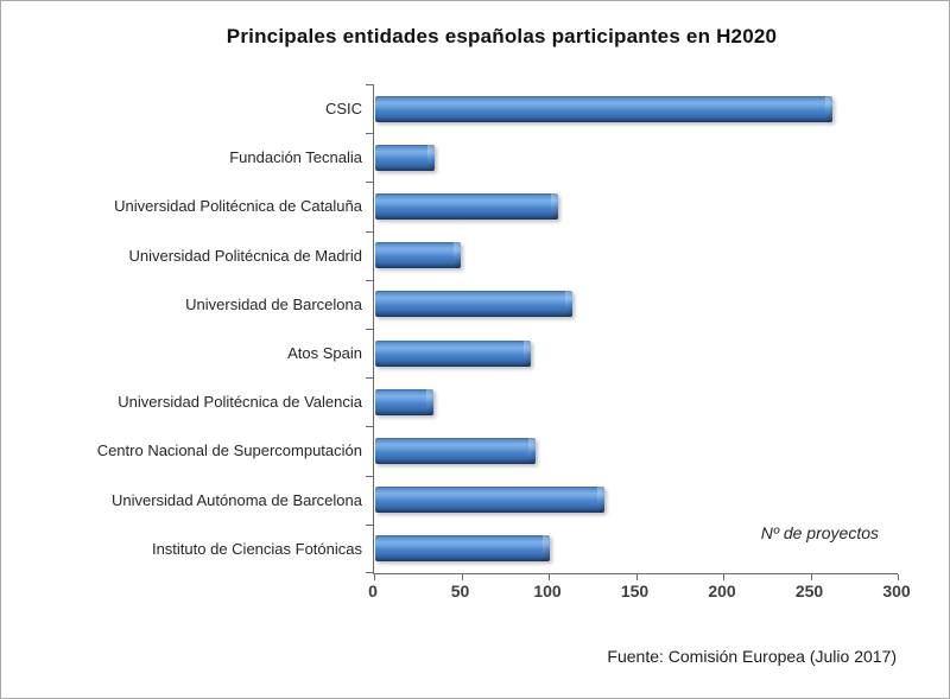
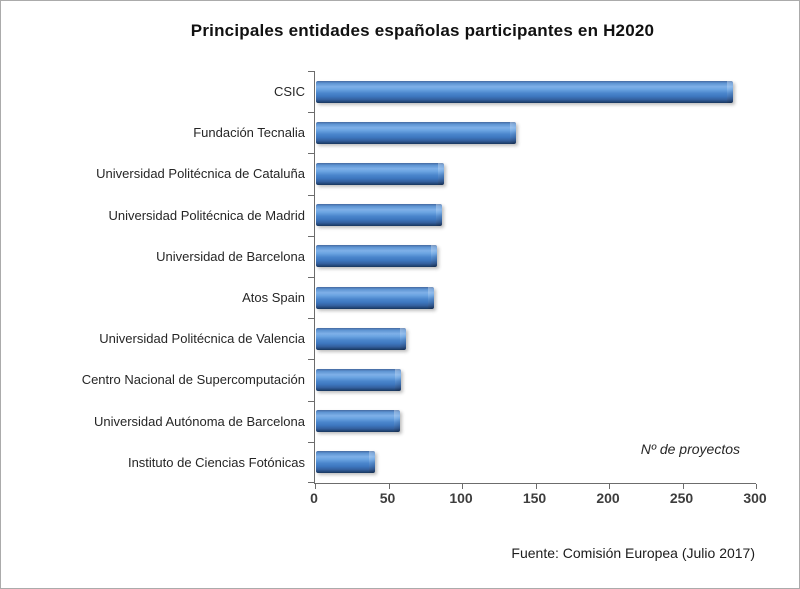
CSIC: 262 -> 284
Fundación Tecnalia: 34 -> 136
Universidad Politécnica de Cataluña: 105 -> 87
Universidad Politécnica de Madrid: 49 -> 86
Universidad de Barcelona: 113 -> 82
Atos Spain: 89 -> 80
Universidad Politécnica de Valencia: 33 -> 61
Centro Nacional de Supercomputación: 92 -> 58
Universidad Autónoma de Barcelona: 131 -> 57
Instituto de Ciencias Fotónicas: 100 -> 40
